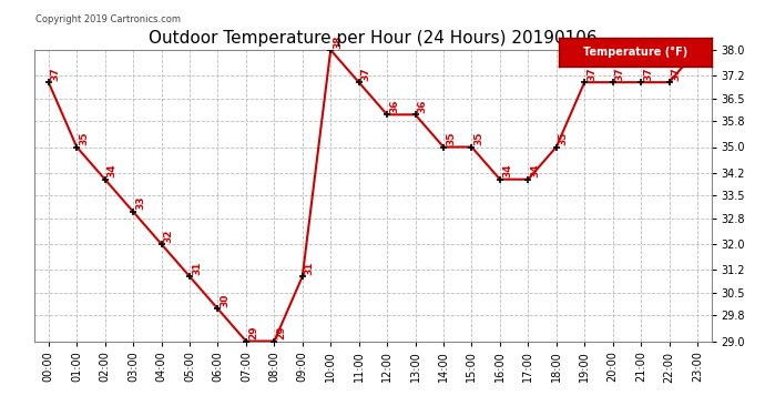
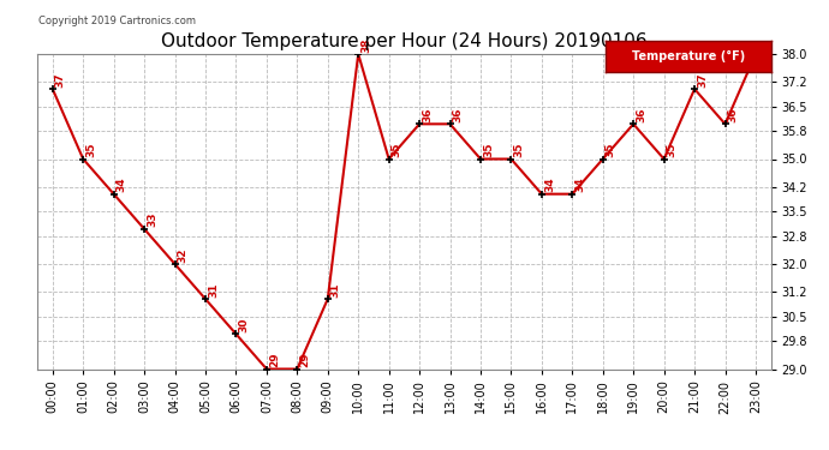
11:00: 37 -> 35
19:00: 37 -> 36
20:00: 37 -> 35
22:00: 37 -> 36
